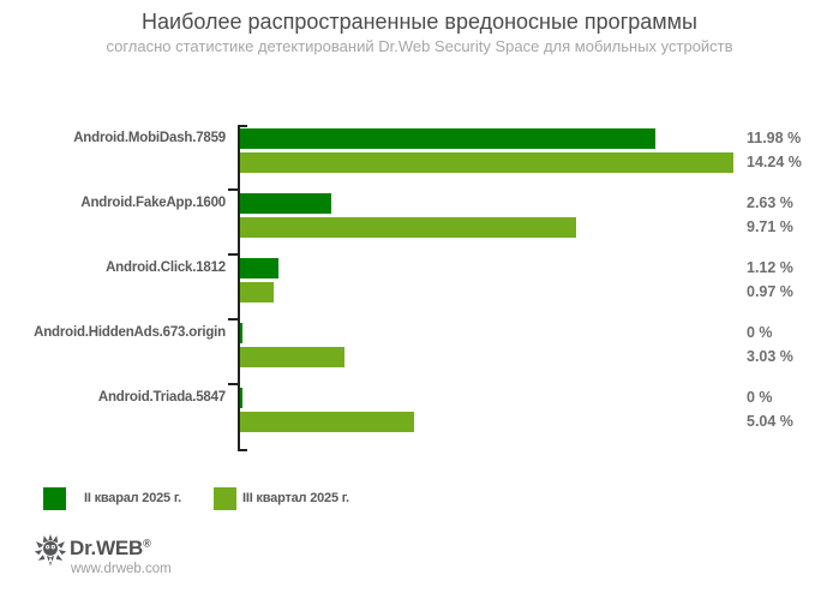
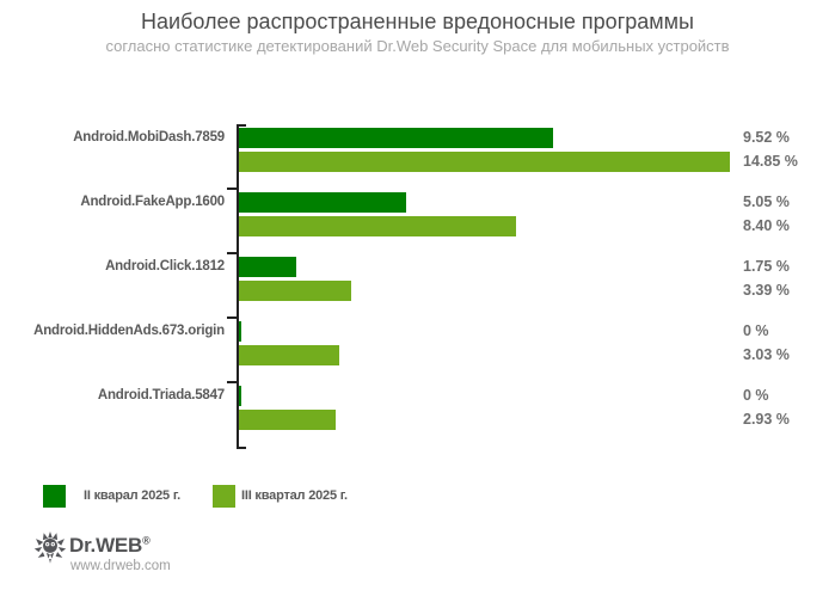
II кварал 2025 г./Android.MobiDash.7859: 11.98 -> 9.52
III квартал 2025 г./Android.MobiDash.7859: 14.24 -> 14.85
II кварал 2025 г./Android.FakeApp.1600: 2.63 -> 5.05
III квартал 2025 г./Android.FakeApp.1600: 9.71 -> 8.40
II кварал 2025 г./Android.Click.1812: 1.12 -> 1.75
III квартал 2025 г./Android.Click.1812: 0.97 -> 3.39
III квартал 2025 г./Android.Triada.5847: 5.04 -> 2.93
